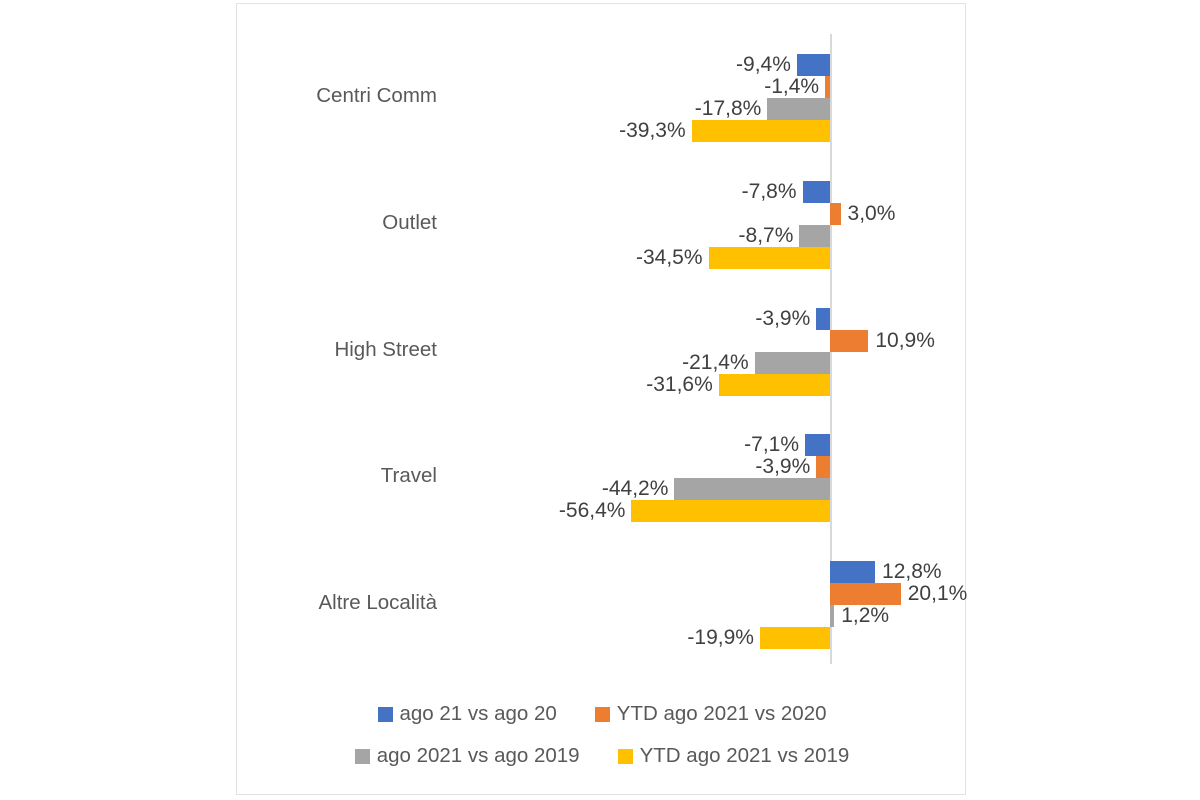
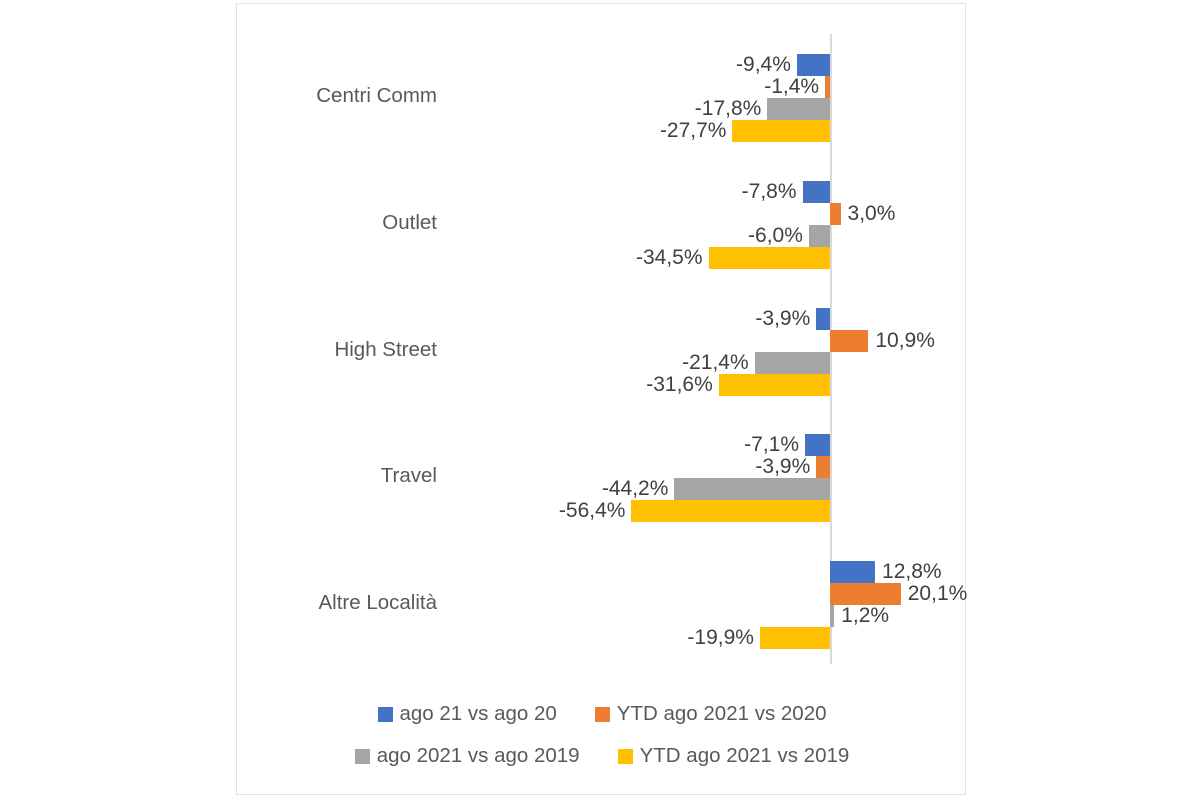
YTD ago 2021 vs 2019/Centri Comm: -39,3% -> -27,7%
ago 2021 vs ago 2019/Outlet: -8,7% -> -6,0%
